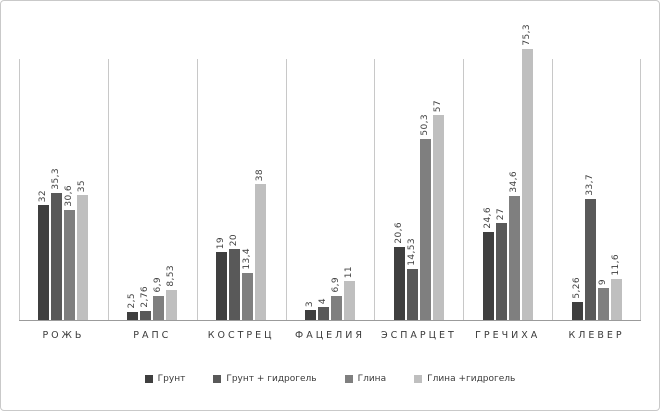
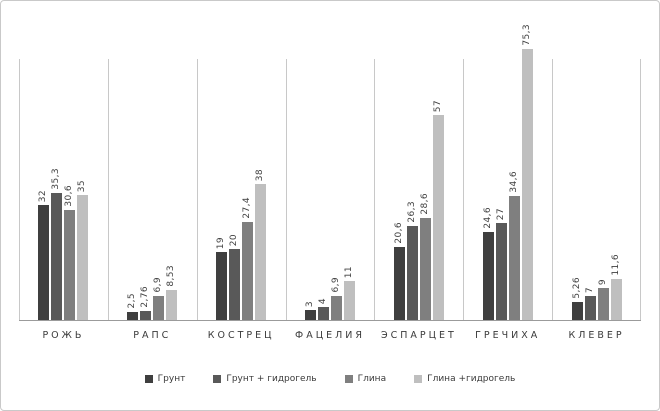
Глина/КОСТРЕЦ: 13,4 -> 27,4
Грунт + гидрогель/ЭСПАРЦЕТ: 14,53 -> 26,3
Глина/ЭСПАРЦЕТ: 50,3 -> 28,6
Грунт + гидрогель/КЛЕВЕР: 33,7 -> 7
